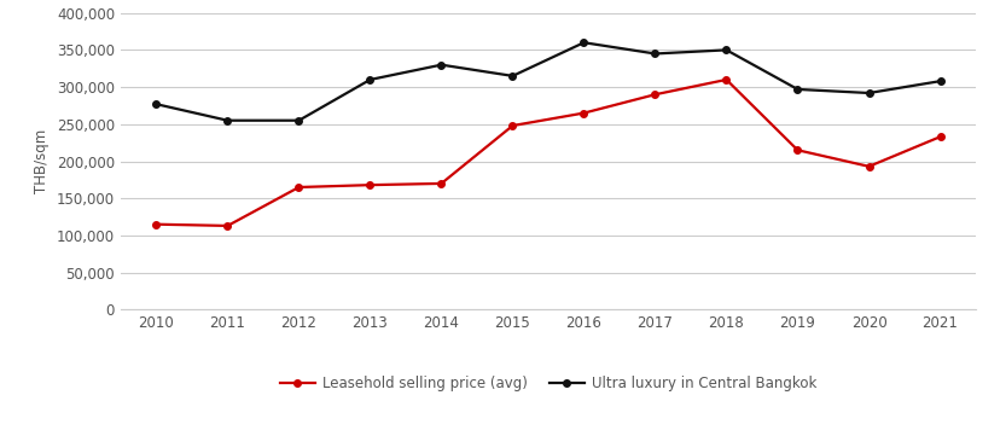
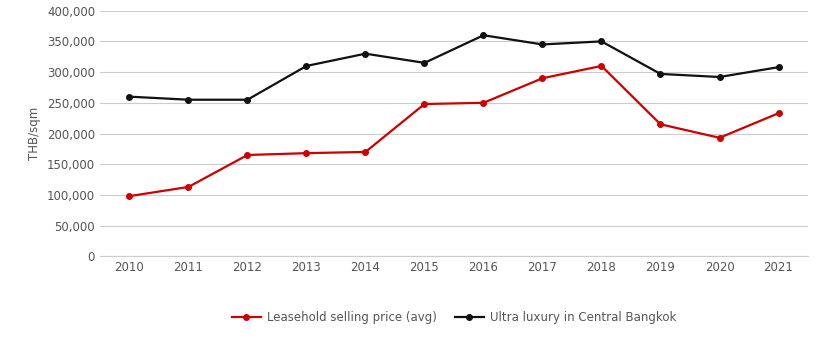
Leasehold selling price (avg)/2010: 115,000 -> 98,000
Ultra luxury in Central Bangkok/2010: 277,000 -> 260,000
Leasehold selling price (avg)/2016: 265,000 -> 250,000
